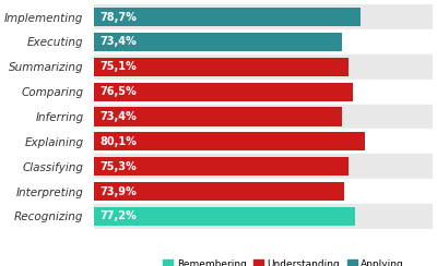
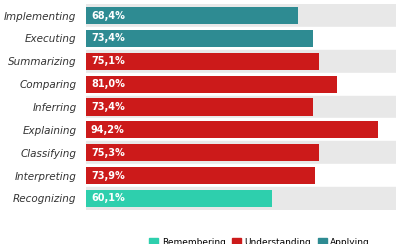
Implementing: 78,7% -> 68,4%
Comparing: 76,5% -> 81,0%
Explaining: 80,1% -> 94,2%
Recognizing: 77,2% -> 60,1%
